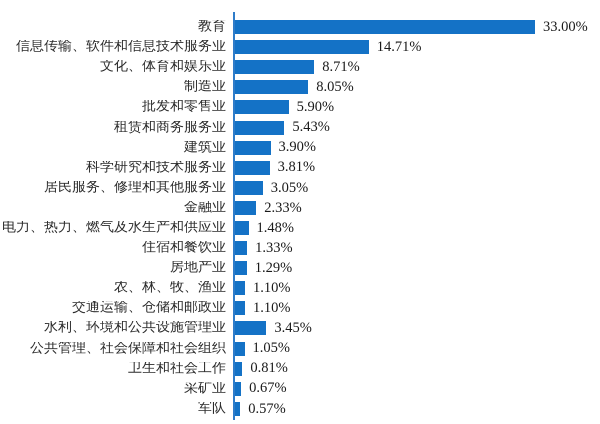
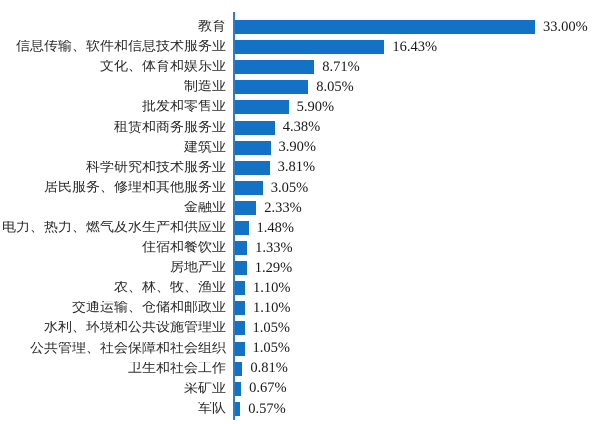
信息传输、软件和信息技术服务业: 14.71% -> 16.43%
租赁和商务服务业: 5.43% -> 4.38%
水利、环境和公共设施管理业: 3.45% -> 1.05%
